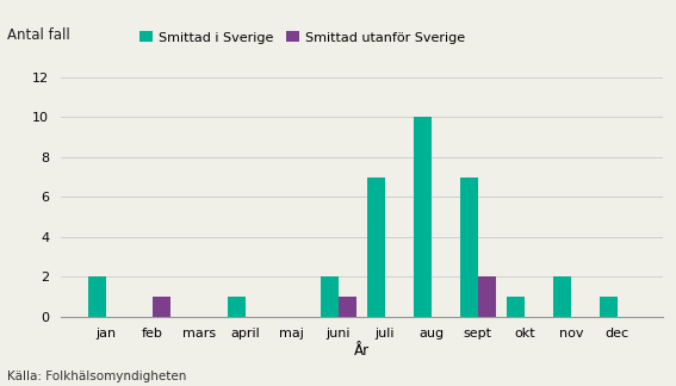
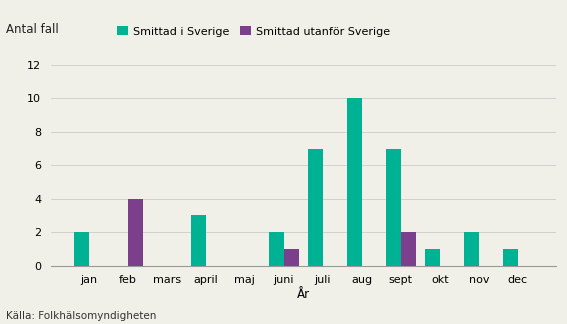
Smittad utanför Sverige/feb: 1 -> 4
Smittad i Sverige/april: 1 -> 3
